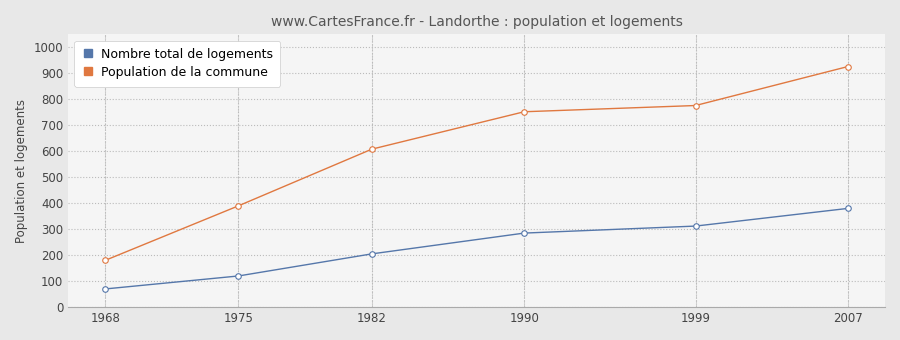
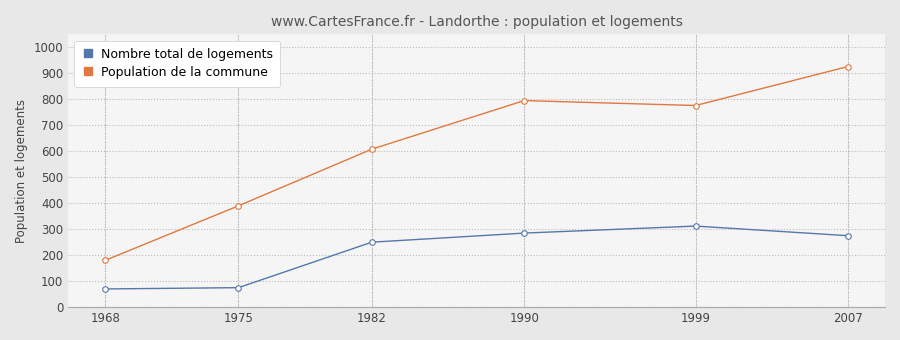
Nombre total de logements/1975: 120 -> 75
Nombre total de logements/1982: 205 -> 250
Population de la commune/1990: 752 -> 795
Nombre total de logements/2007: 380 -> 275
